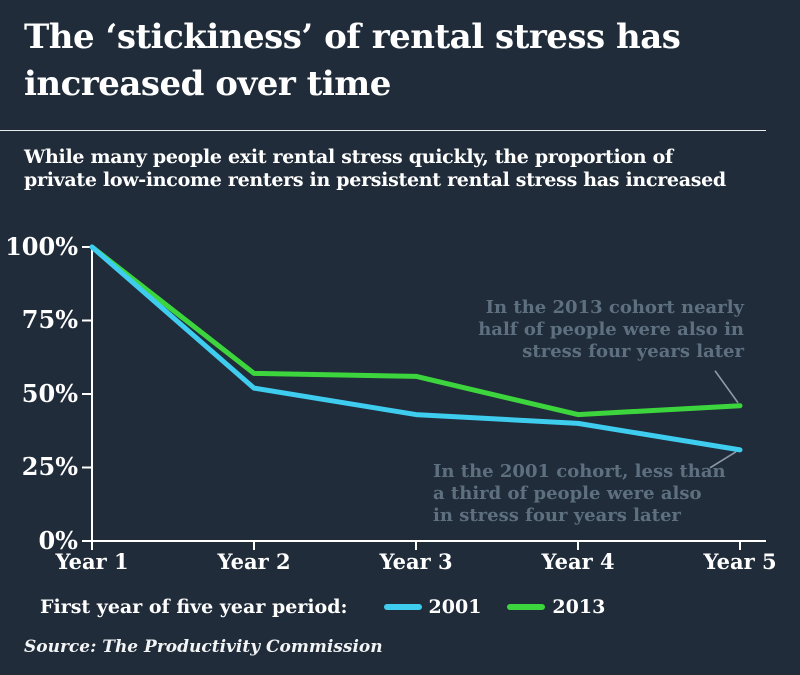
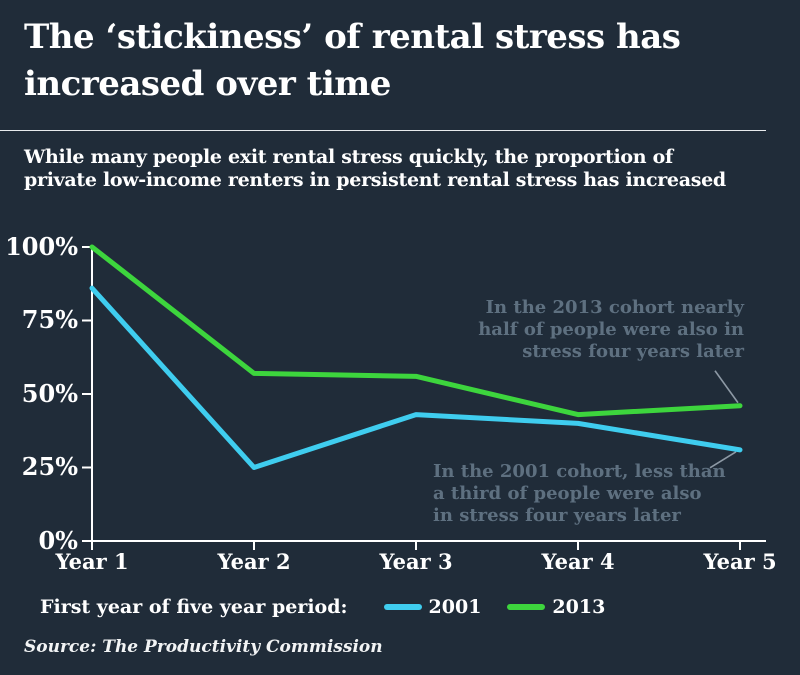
2001/Year 1: 100% -> 86%
2001/Year 2: 52% -> 25%
